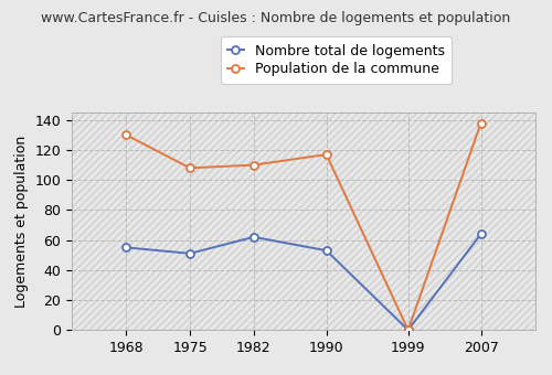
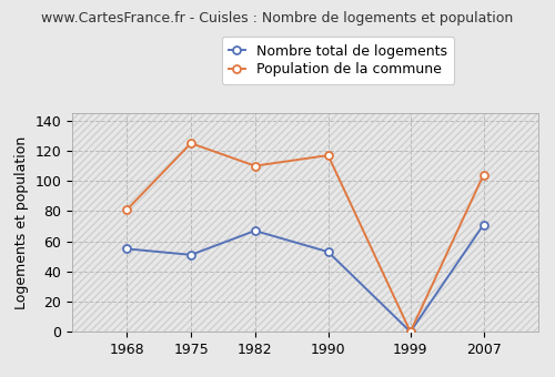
Population de la commune/1968: 130 -> 81
Population de la commune/1975: 108 -> 125
Nombre total de logements/1982: 62 -> 67
Nombre total de logements/2007: 64 -> 71
Population de la commune/2007: 138 -> 104
